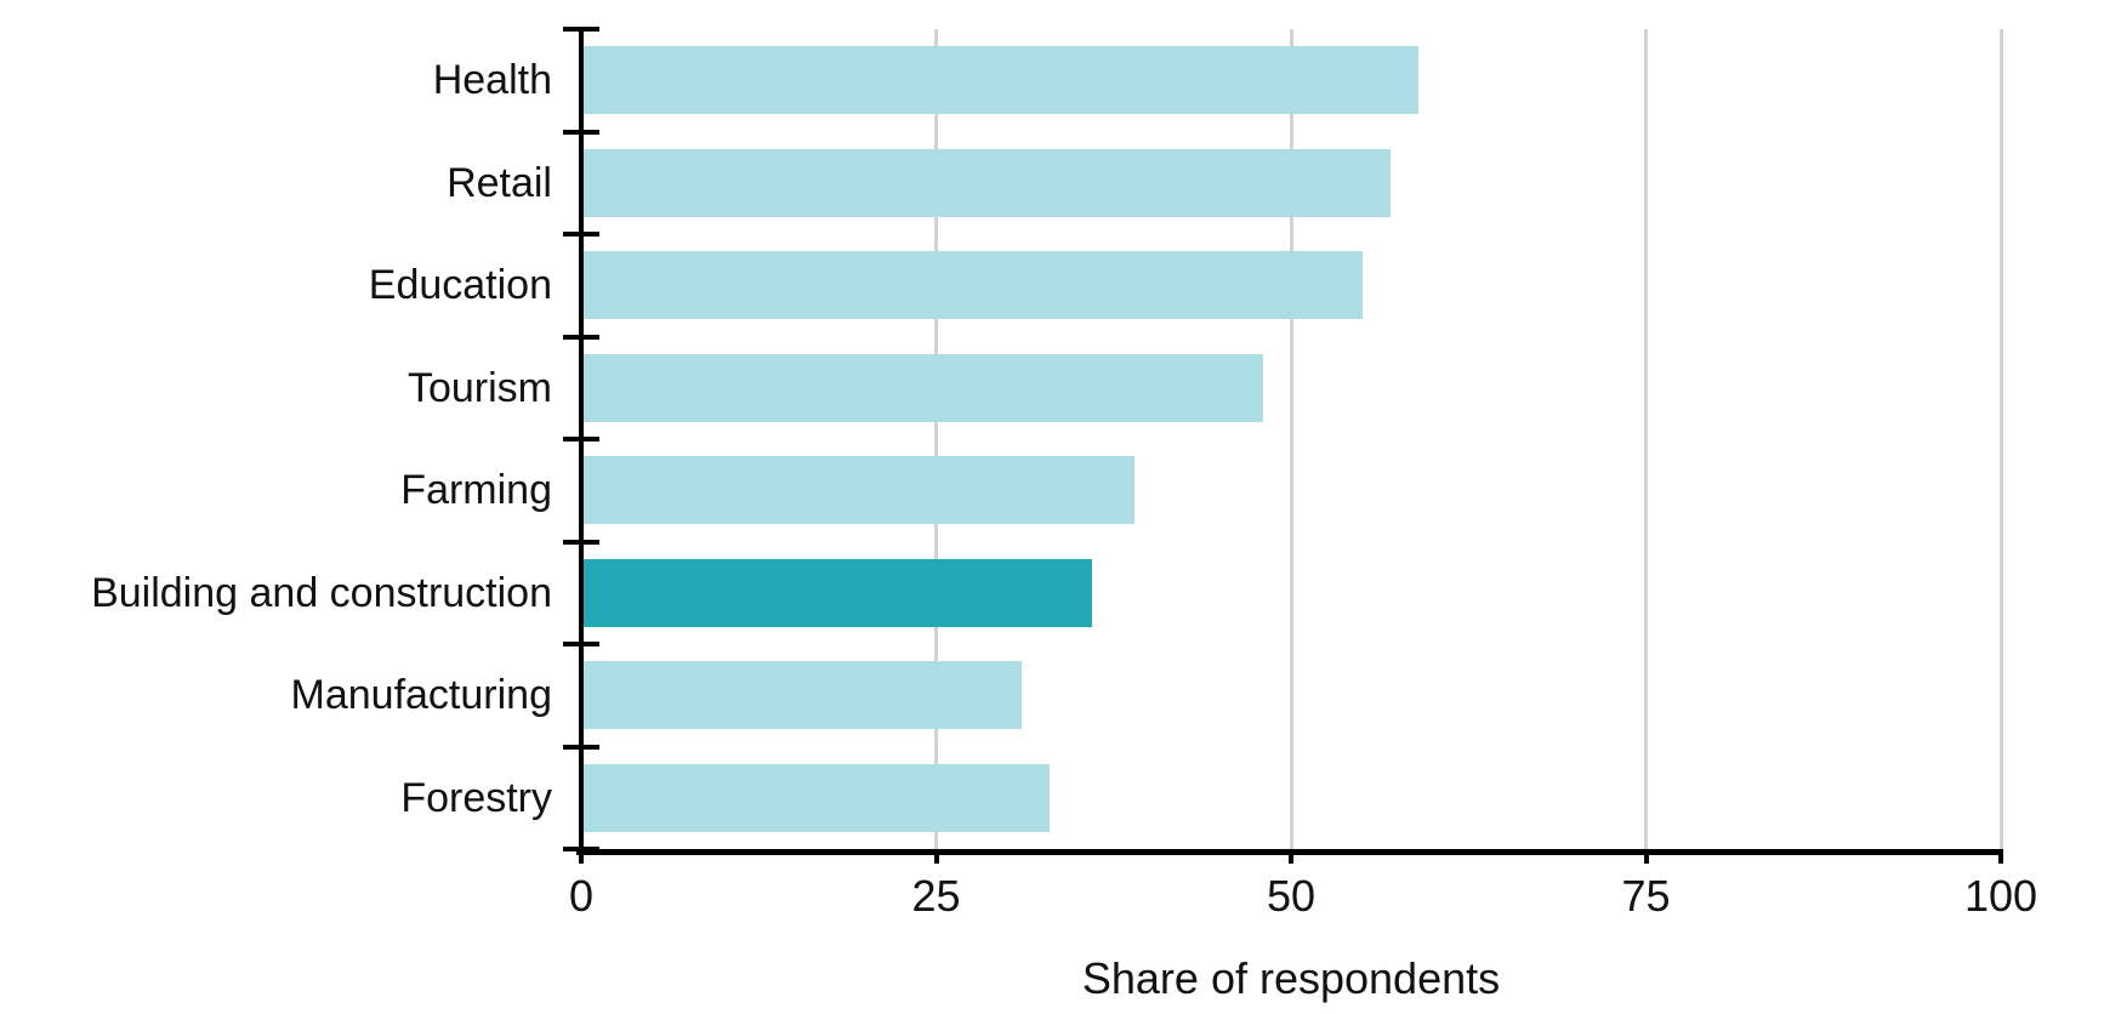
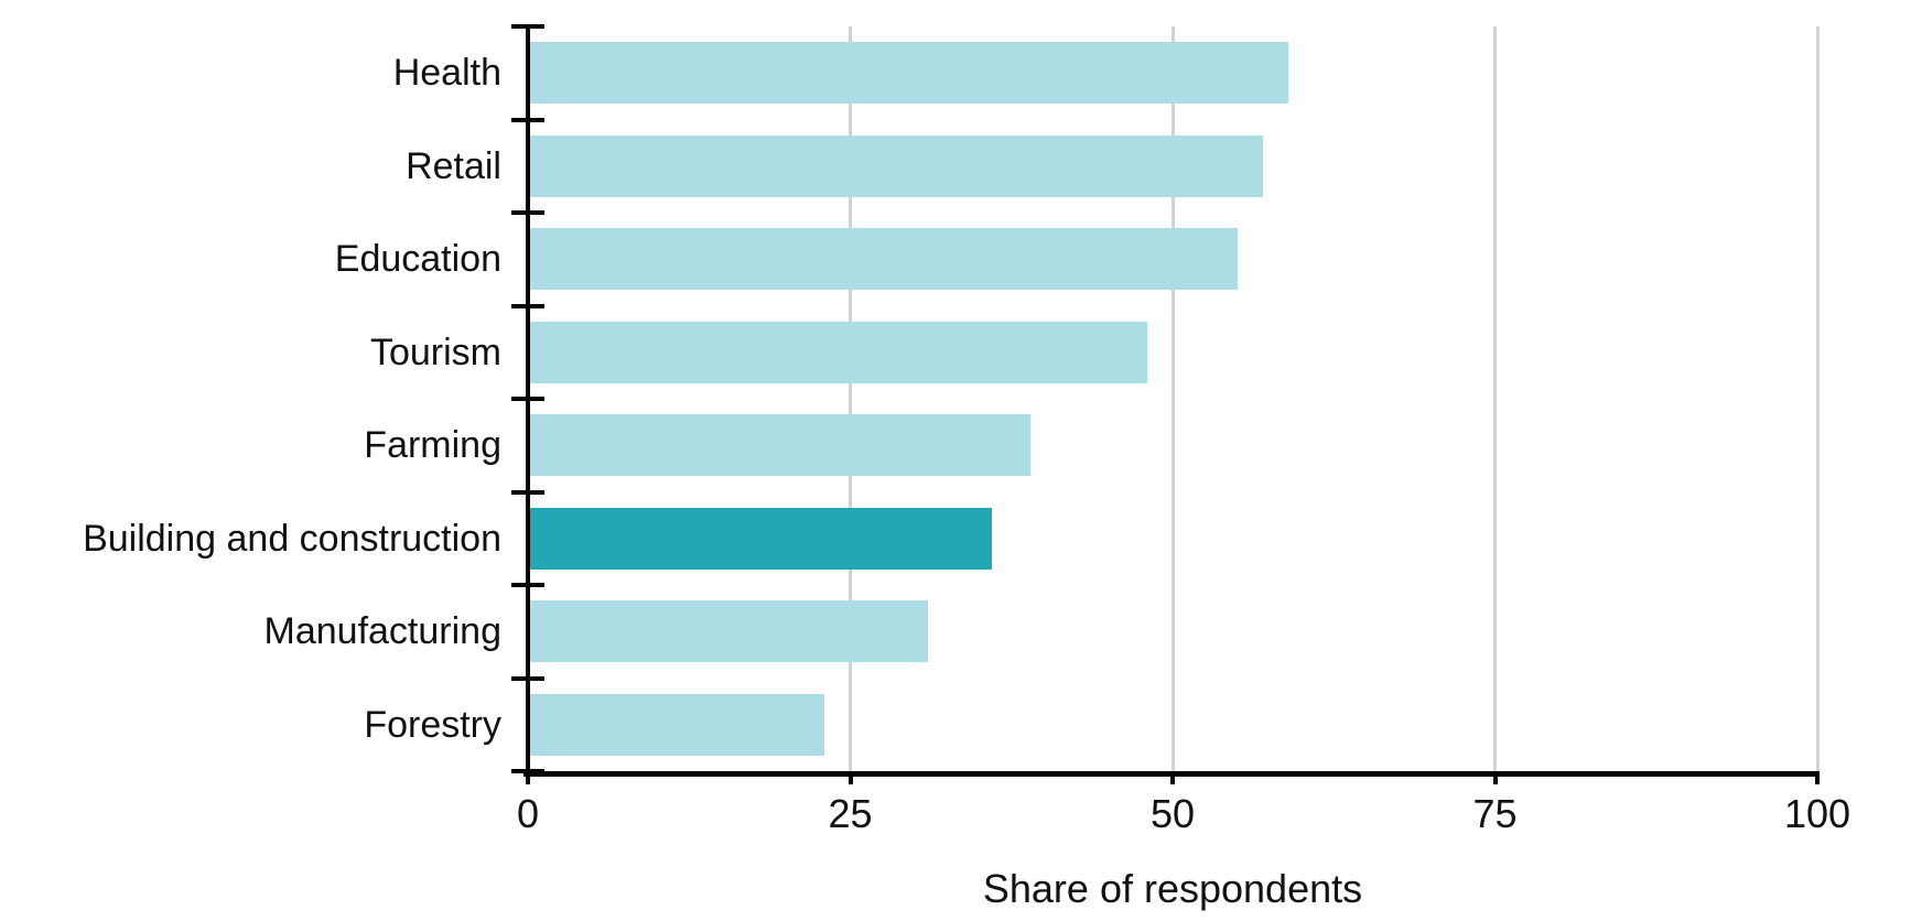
Forestry: 33 -> 23
